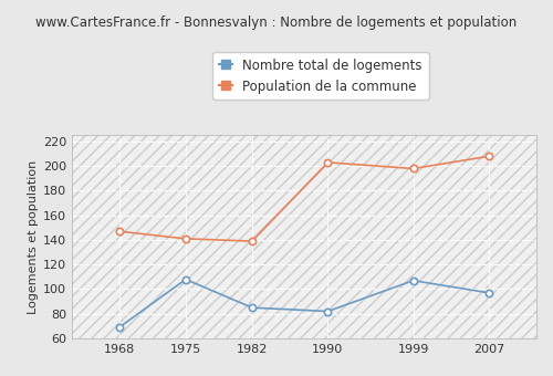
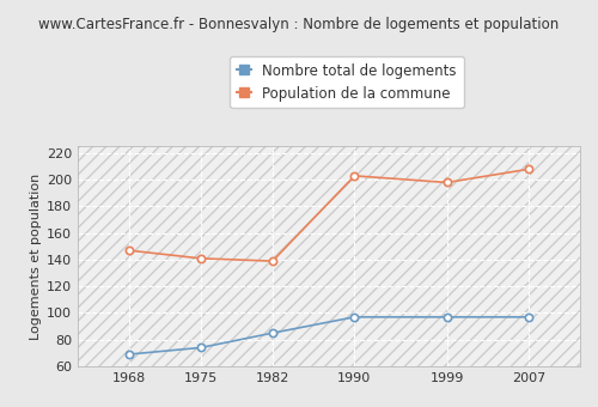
Nombre total de logements/1975: 108 -> 74
Nombre total de logements/1990: 82 -> 97
Nombre total de logements/1999: 107 -> 97
